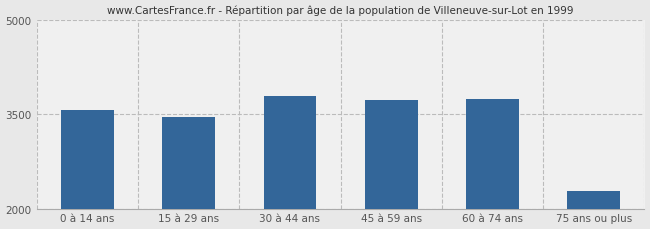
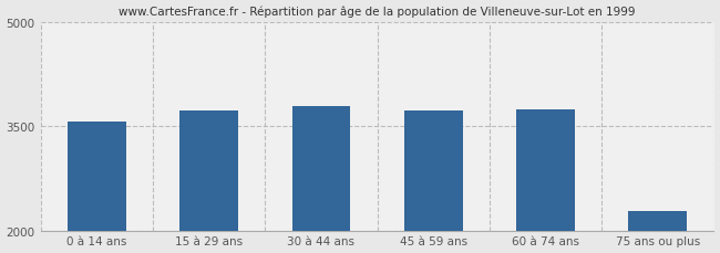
15 à 29 ans: 3460 -> 3720
